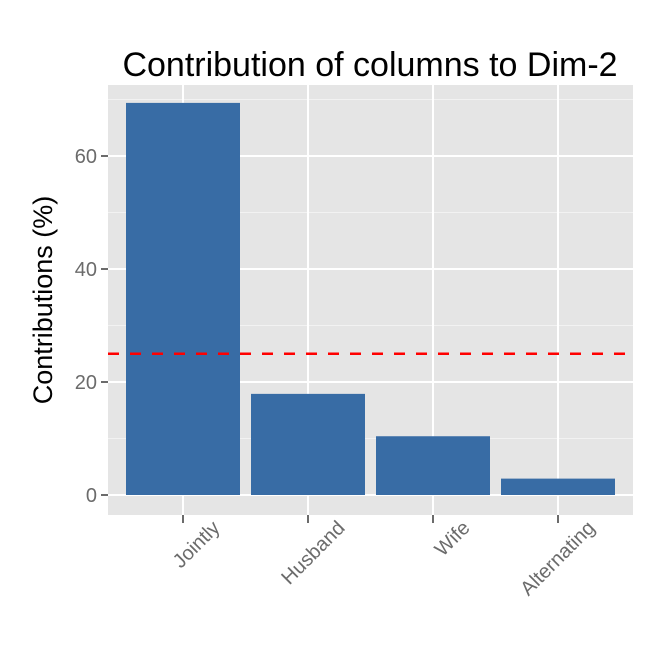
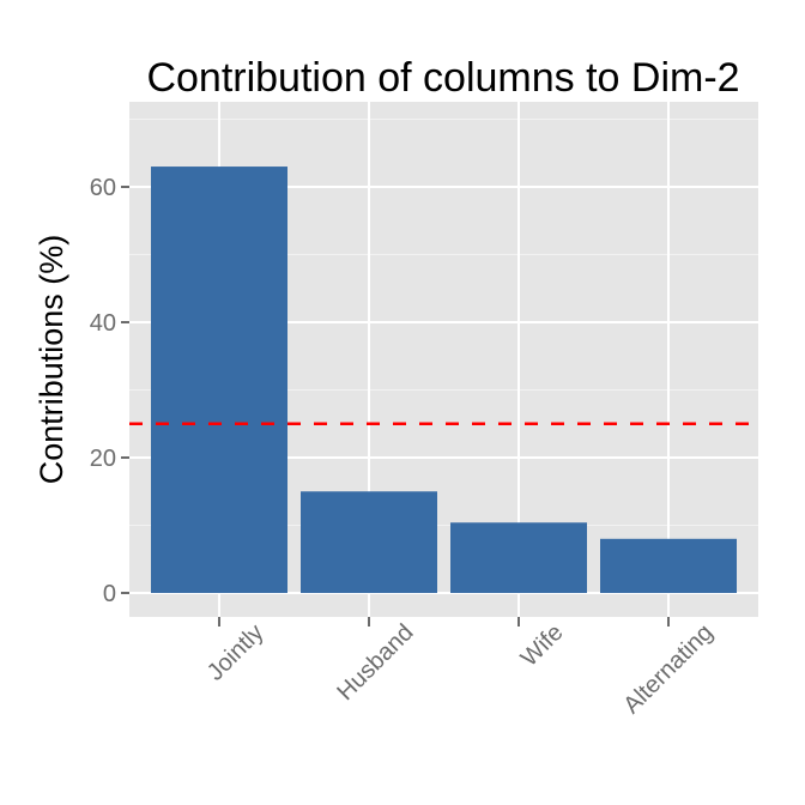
Jointly: 69 -> 63
Husband: 18 -> 15
Alternating: 3 -> 8
